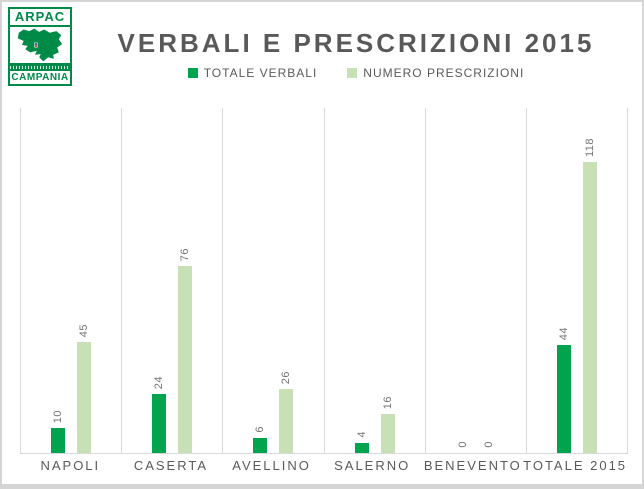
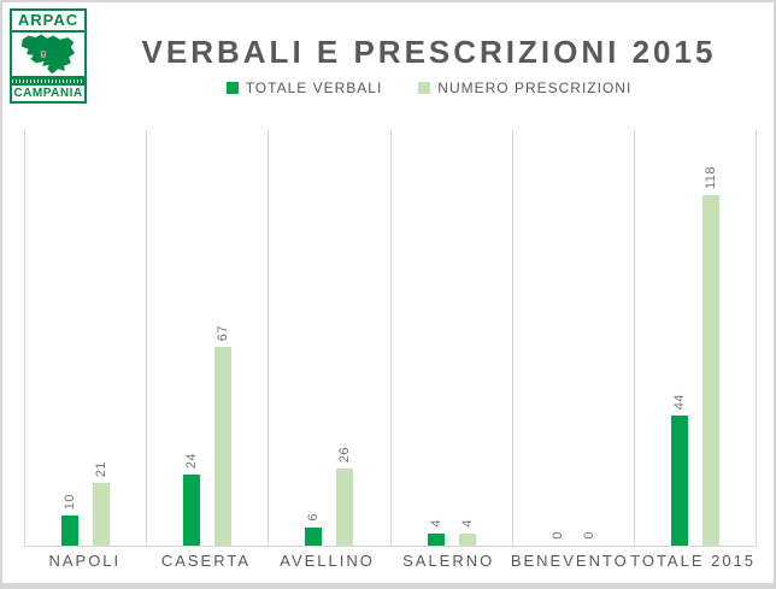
NUMERO PRESCRIZIONI/NAPOLI: 45 -> 21
NUMERO PRESCRIZIONI/CASERTA: 76 -> 67
NUMERO PRESCRIZIONI/SALERNO: 16 -> 4
